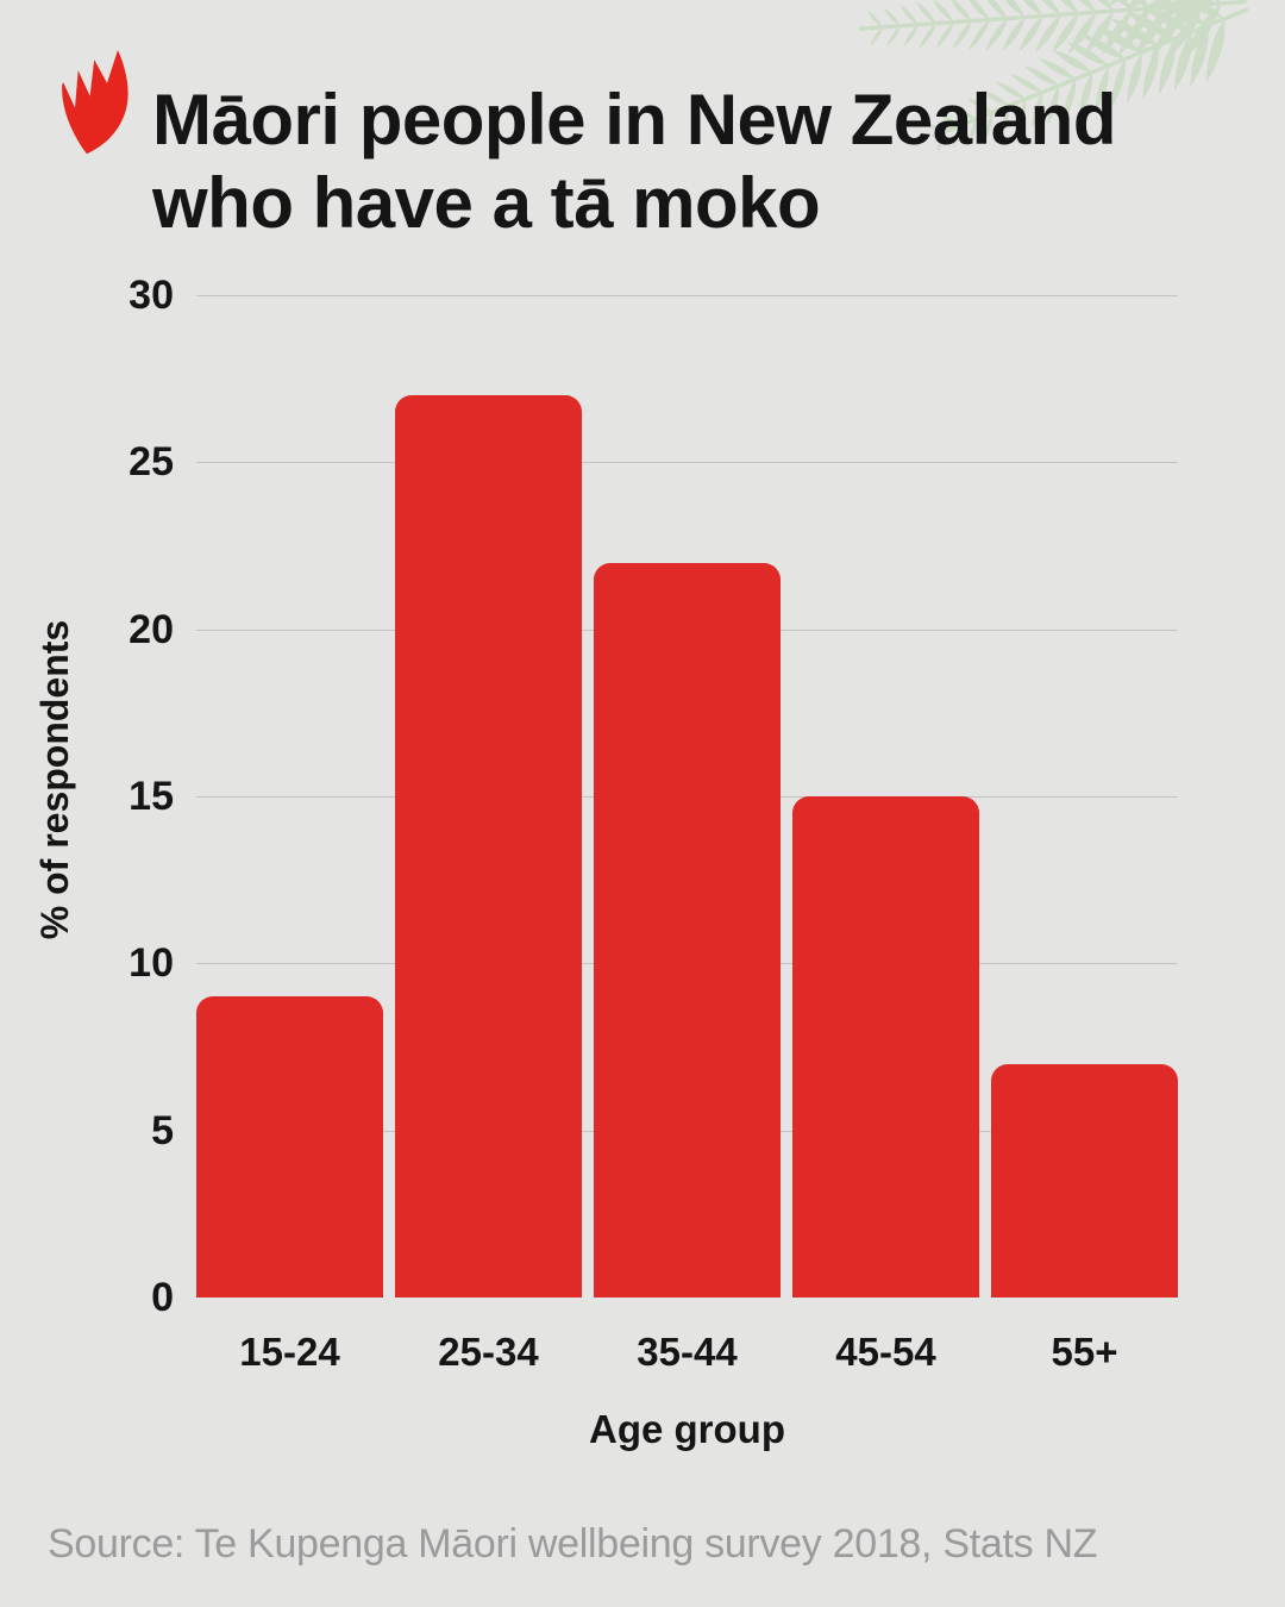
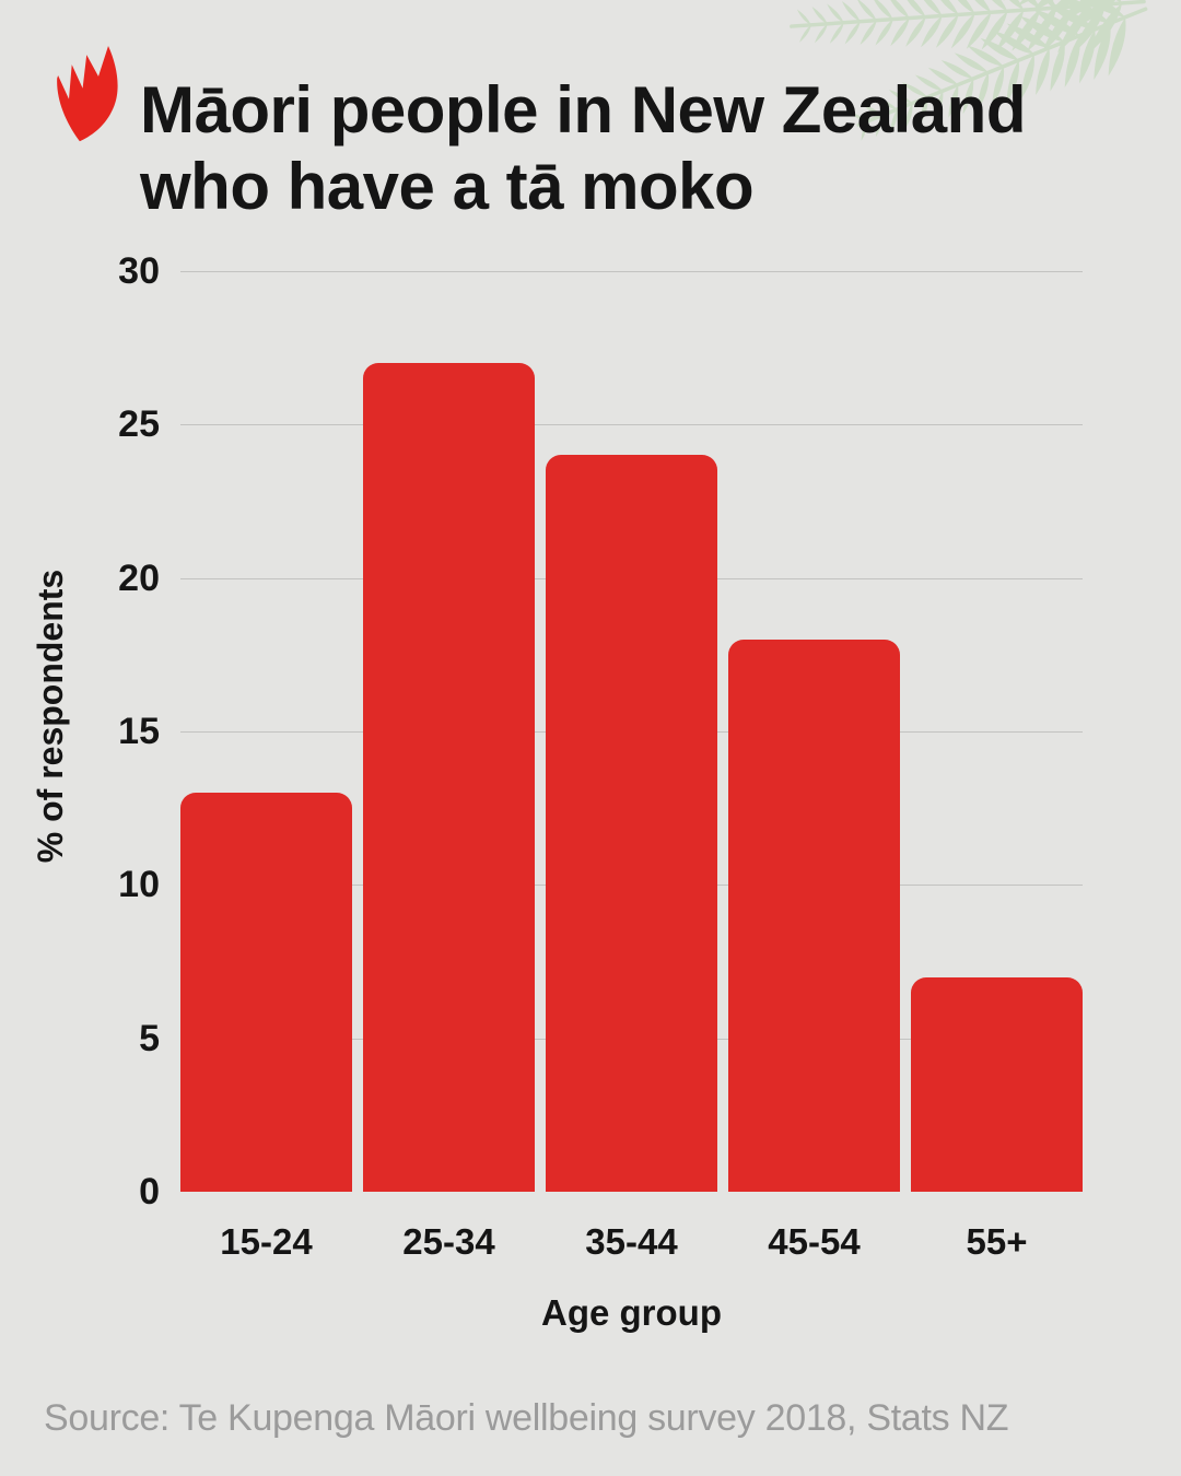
15-24: 9 -> 13
35-44: 22 -> 24
45-54: 15 -> 18
